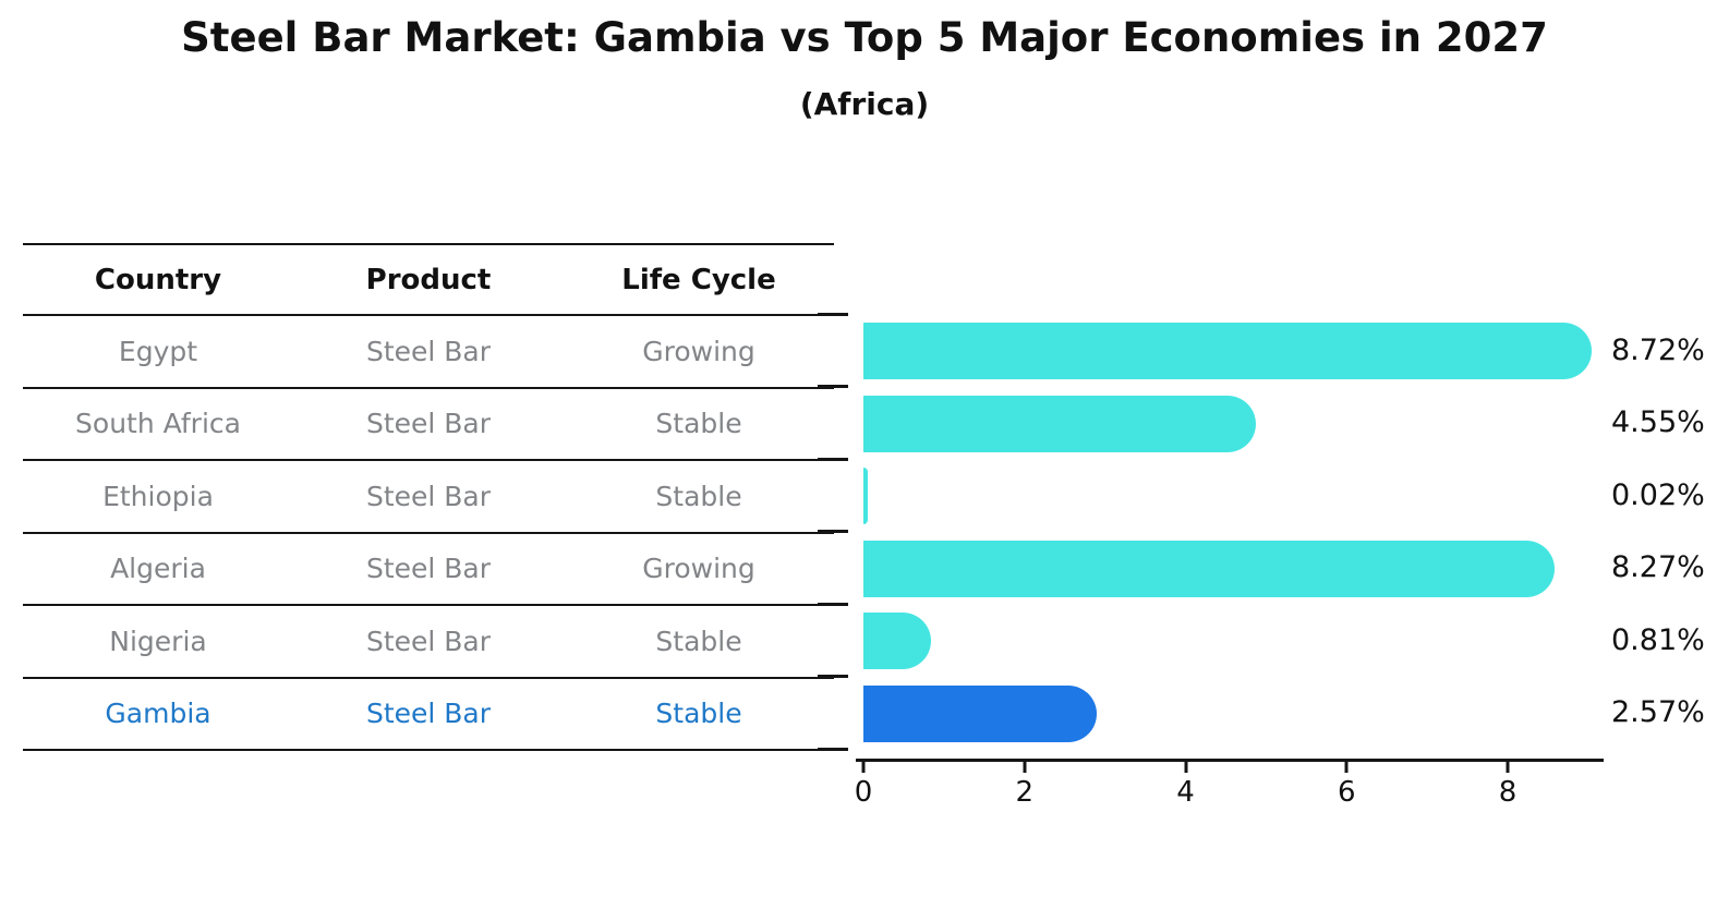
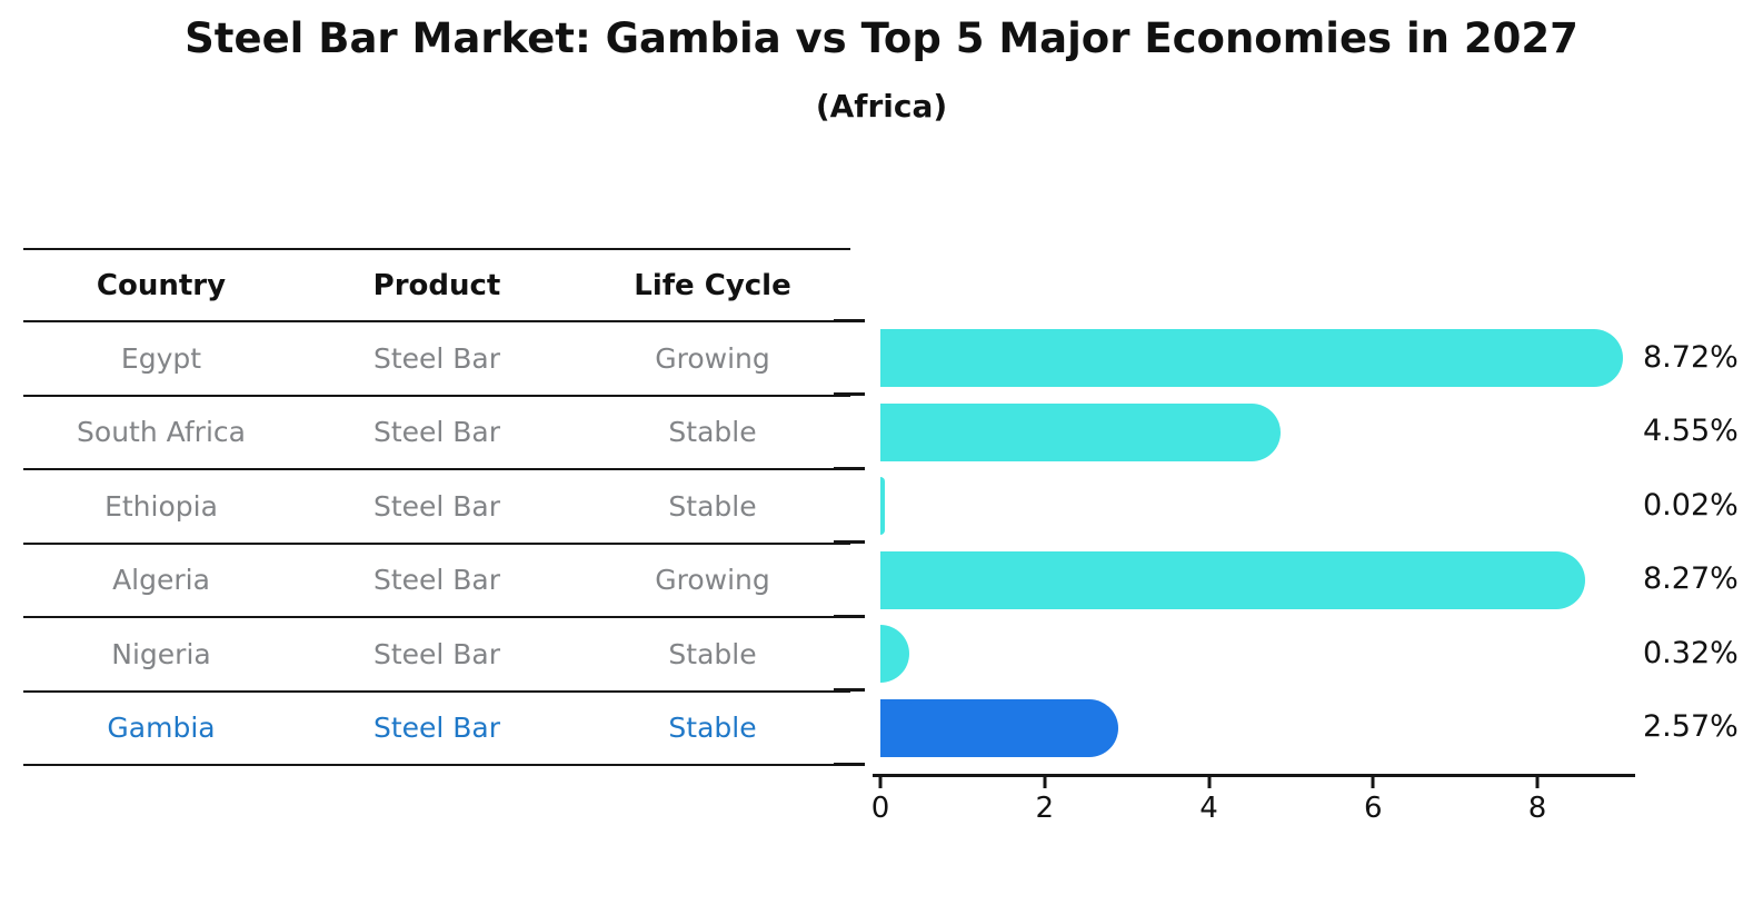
Nigeria: 0.81% -> 0.32%
